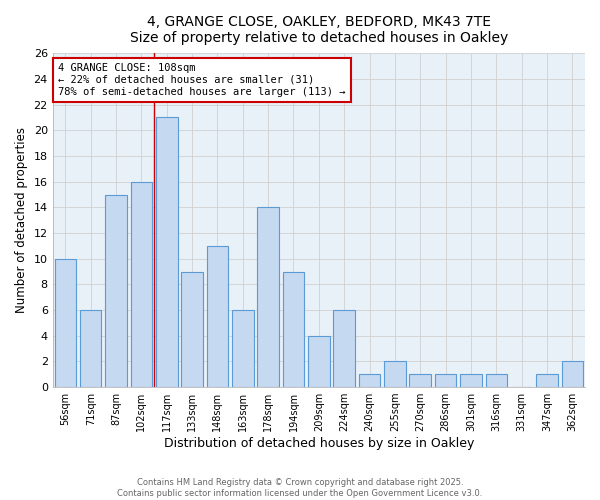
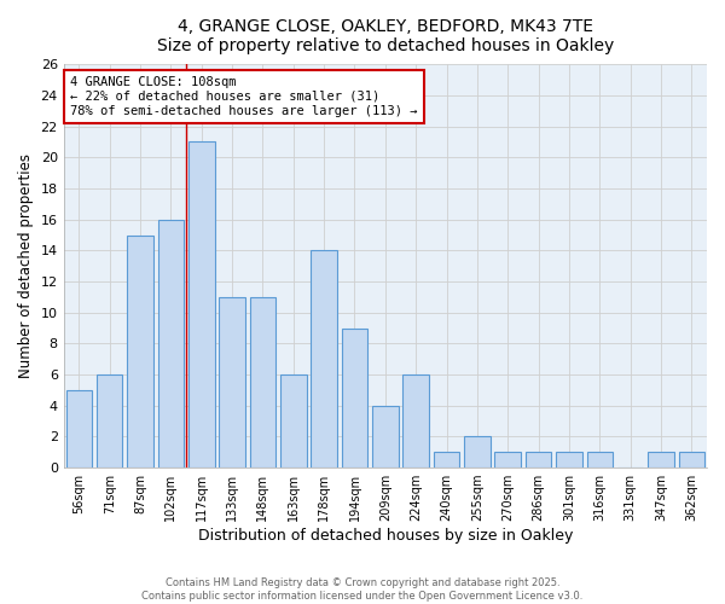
56sqm: 10 -> 5
133sqm: 9 -> 11
362sqm: 2 -> 1
